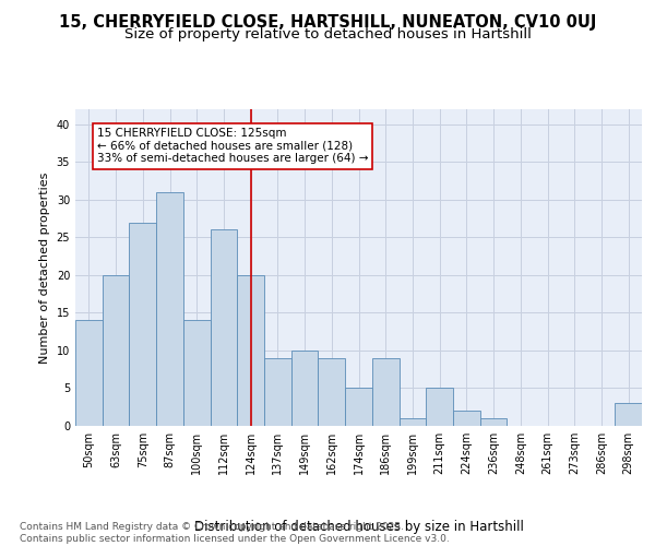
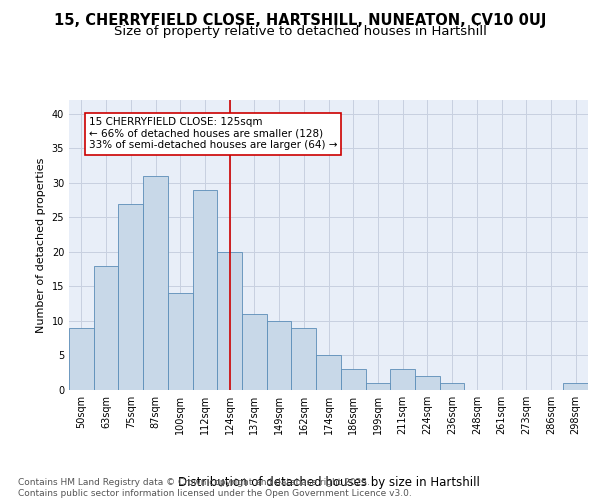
50sqm: 14 -> 9
63sqm: 20 -> 18
112sqm: 26 -> 29
137sqm: 9 -> 11
186sqm: 9 -> 3
211sqm: 5 -> 3
298sqm: 3 -> 1
